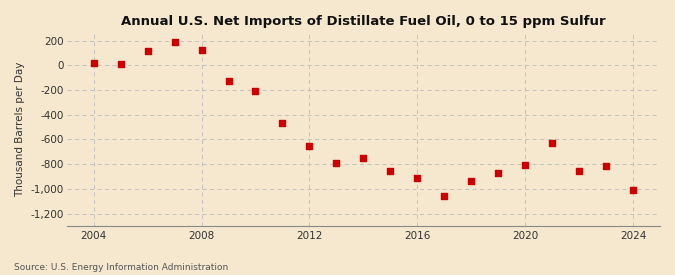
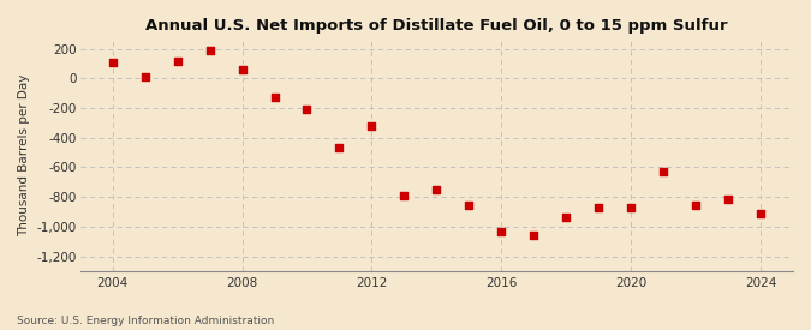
2004: 20 -> 110
2008: 120 -> 60
2012: -650 -> -320
2016: -910 -> -1,030
2020: -810 -> -870
2024: -1,010 -> -910
